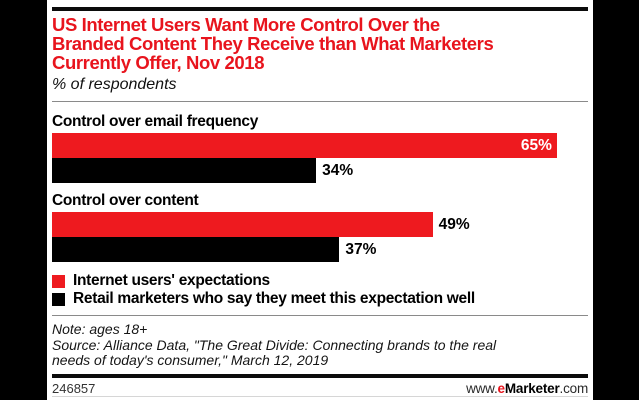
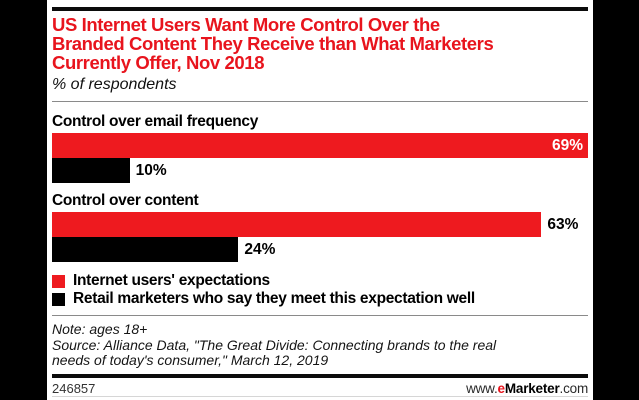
Internet users' expectations/Control over email frequency: 65% -> 69%
Retail marketers who say they meet this expectation well/Control over email frequency: 34% -> 10%
Internet users' expectations/Control over content: 49% -> 63%
Retail marketers who say they meet this expectation well/Control over content: 37% -> 24%
